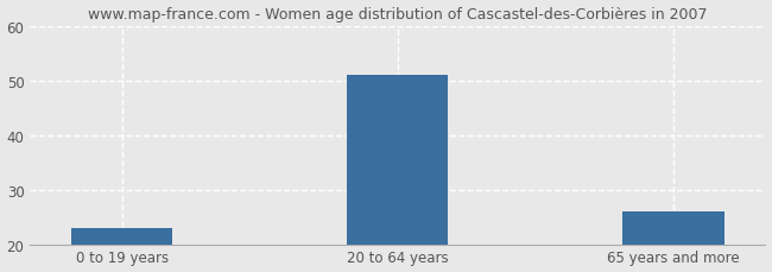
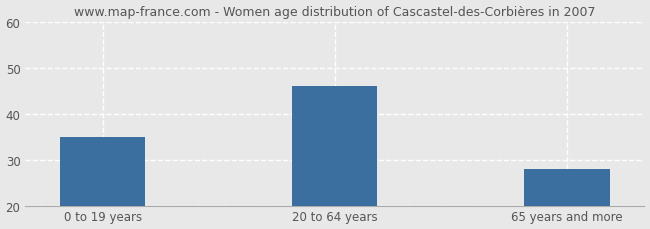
0 to 19 years: 23 -> 35
20 to 64 years: 51 -> 46
65 years and more: 26 -> 28
